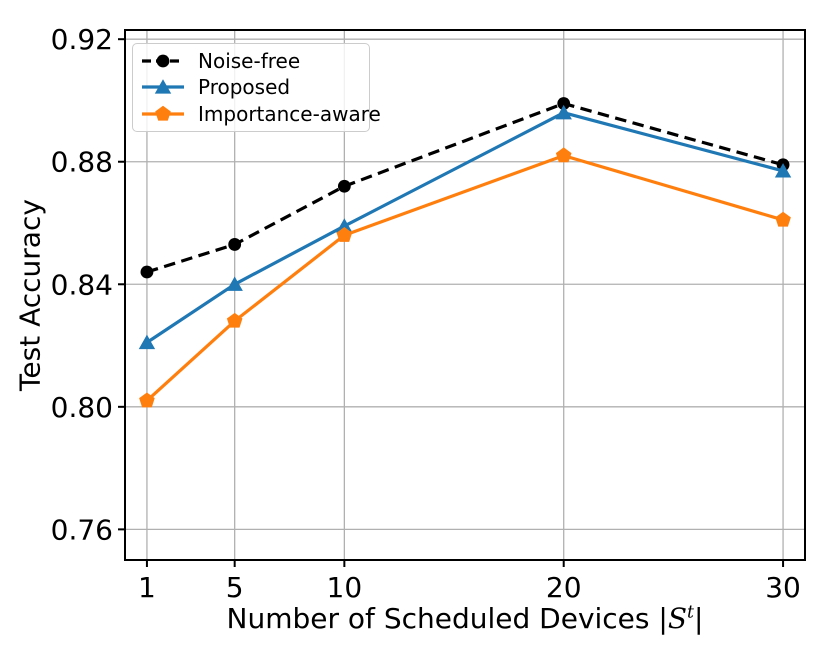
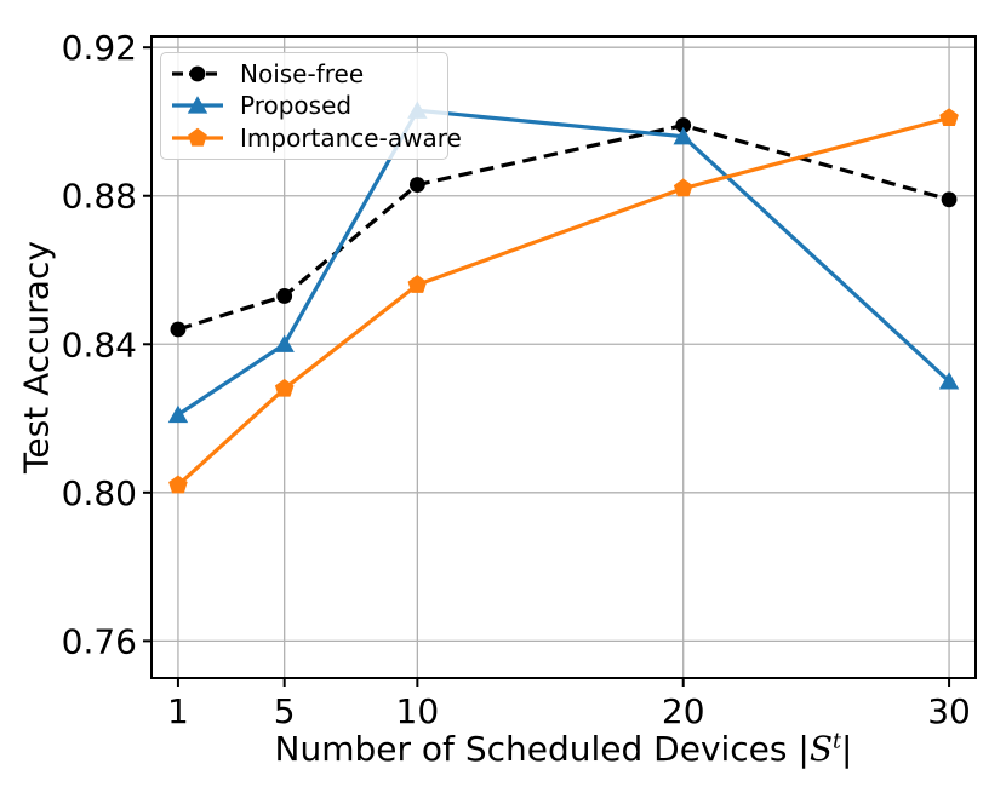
Noise-free/10: 0.872 -> 0.883
Proposed/10: 0.859 -> 0.903
Proposed/30: 0.877 -> 0.830
Importance-aware/30: 0.861 -> 0.901
